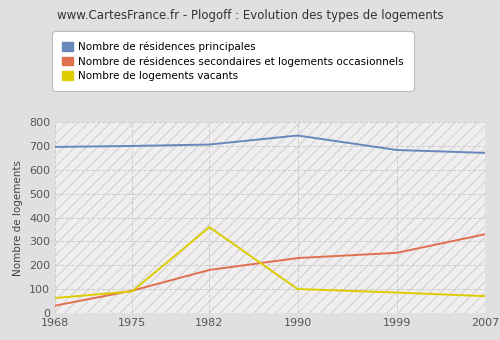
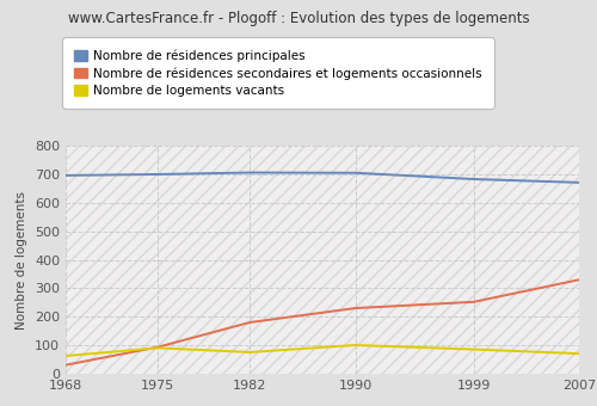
Nombre de logements vacants/1982: 360 -> 75
Nombre de résidences principales/1990: 745 -> 706
